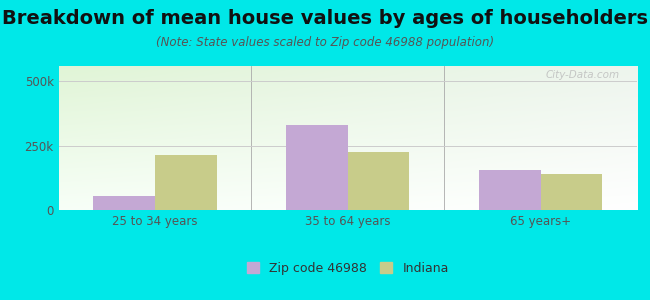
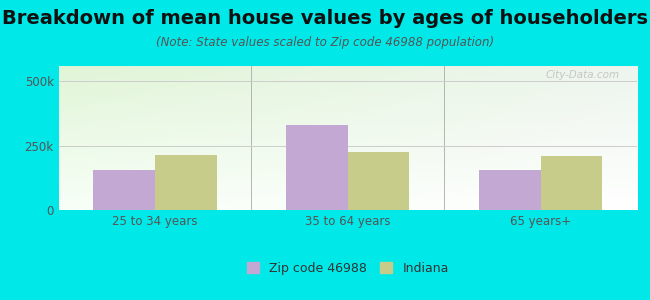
Zip code 46988/25 to 34 years: 55k -> 155k
Indiana/65 years+: 140k -> 210k
